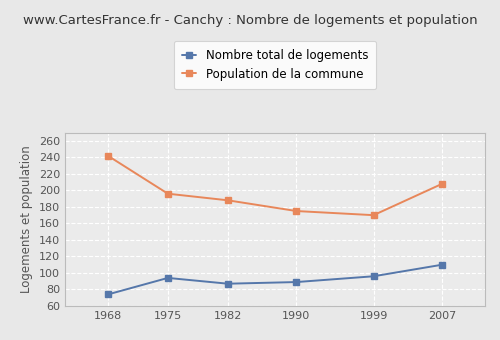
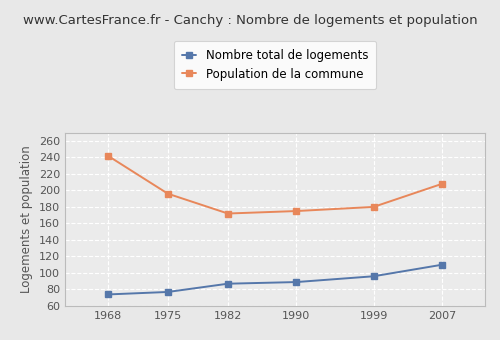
Nombre total de logements/1975: 94 -> 77
Population de la commune/1982: 188 -> 172
Population de la commune/1999: 170 -> 180
